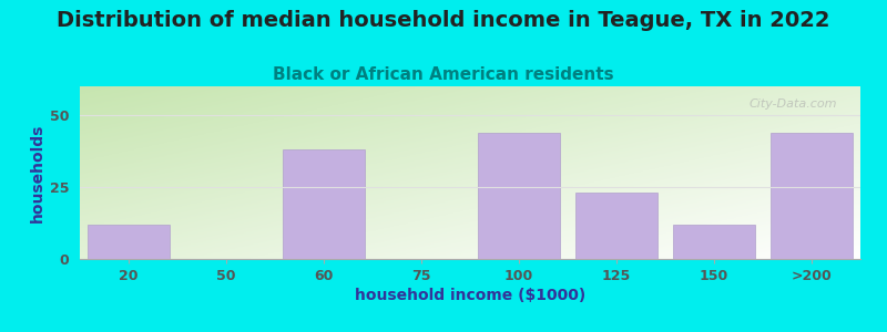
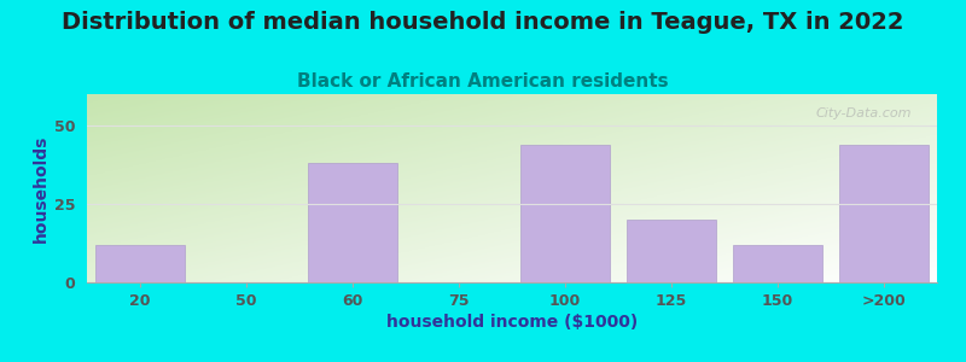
125: 23 -> 20
